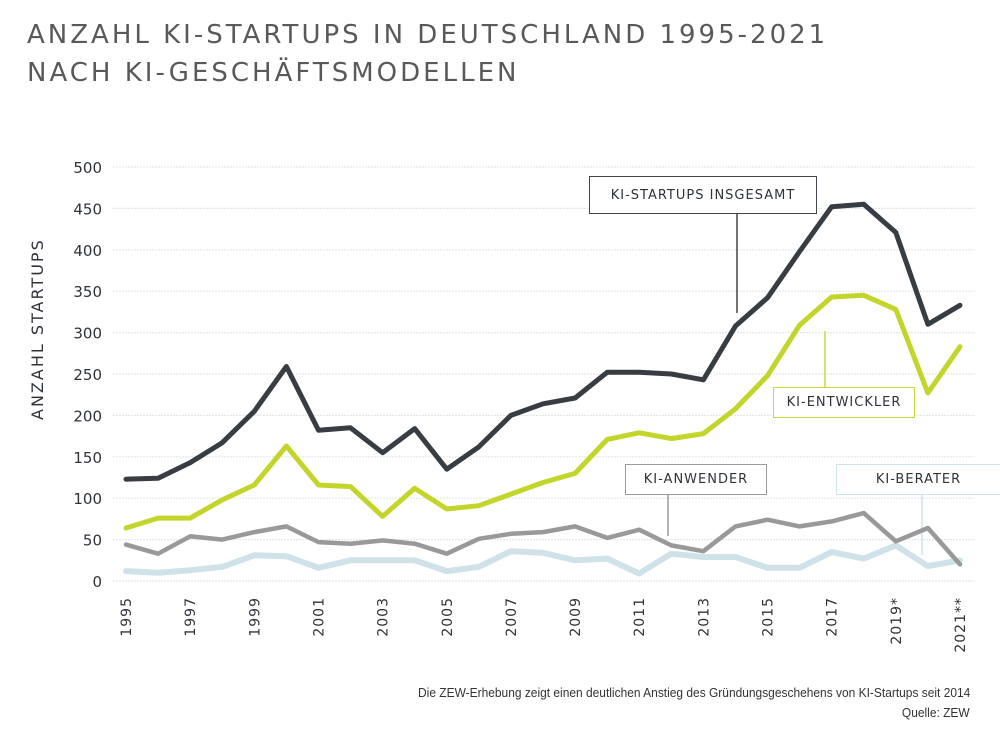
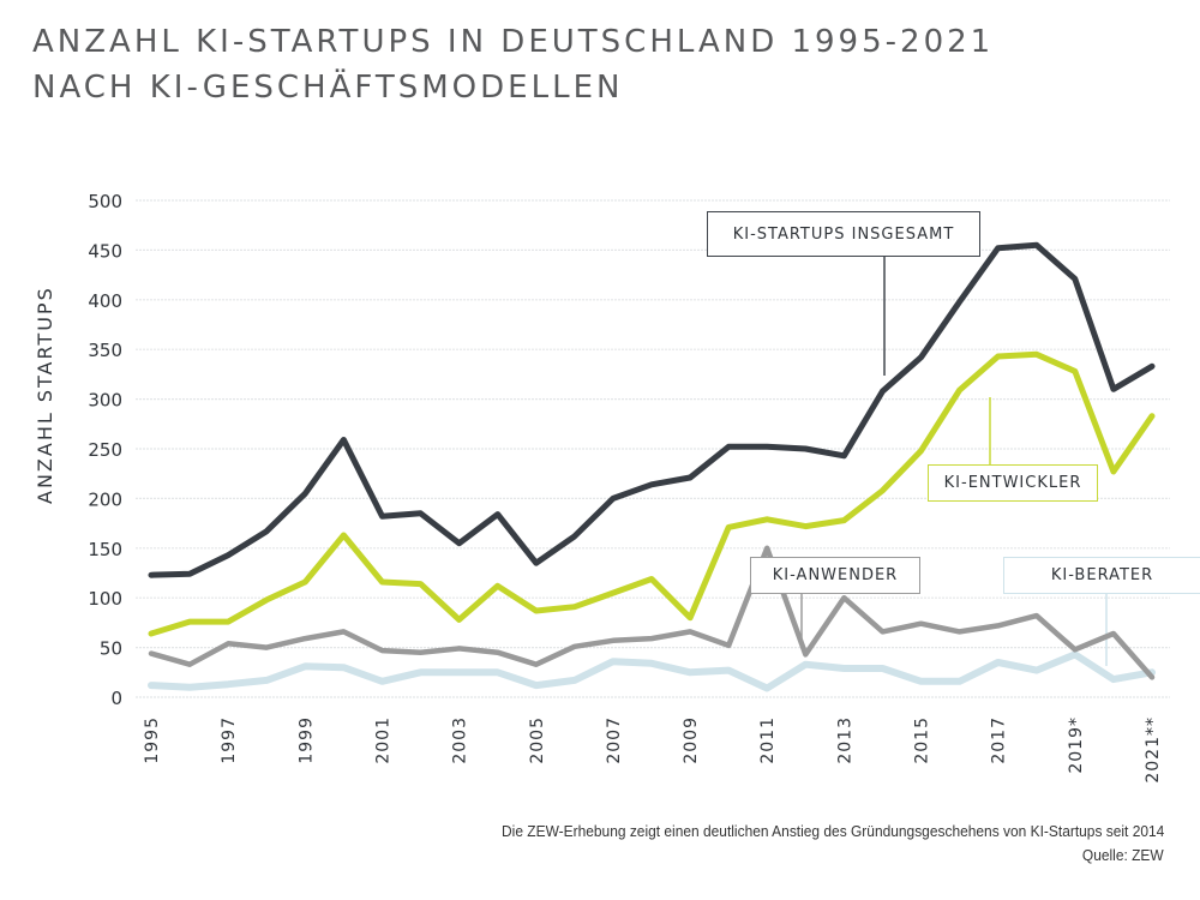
KI-ENTWICKLER/2009: 130 -> 80
KI-ANWENDER/2011: 60 -> 150
KI-ANWENDER/2013: 40 -> 100
